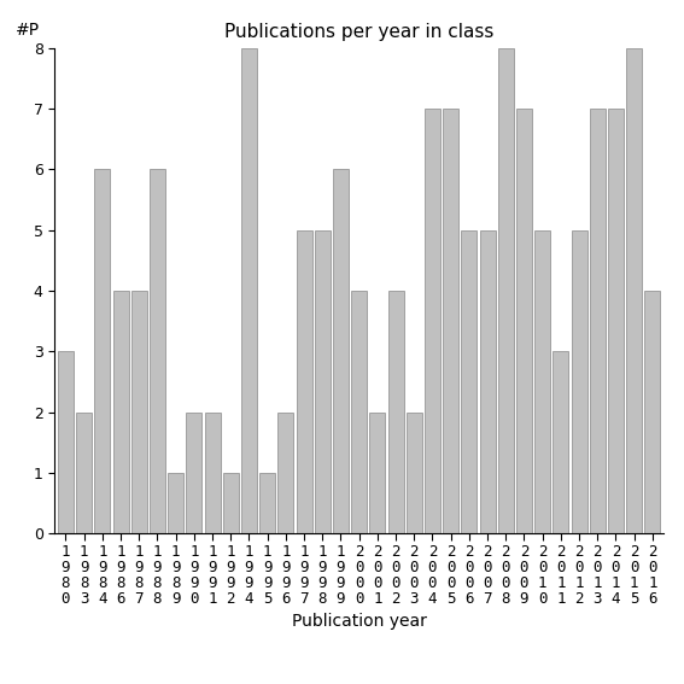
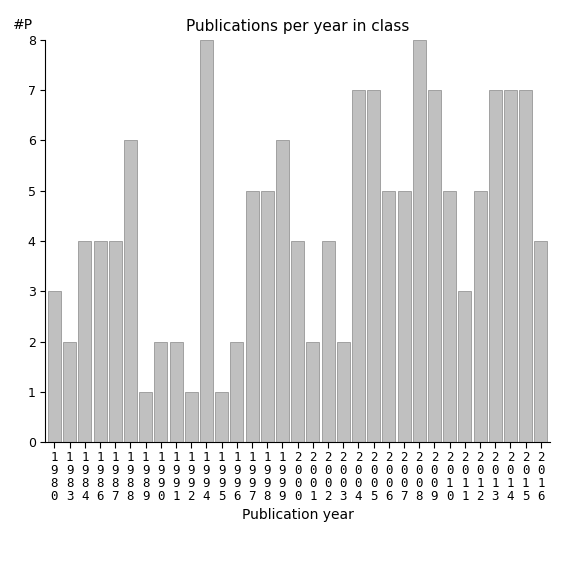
1 9 8 4: 6 -> 4
2 0 1 5: 8 -> 7
